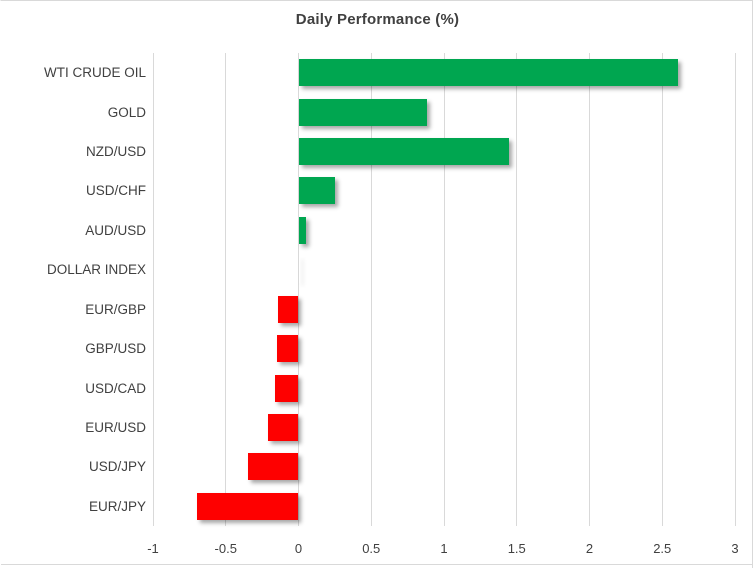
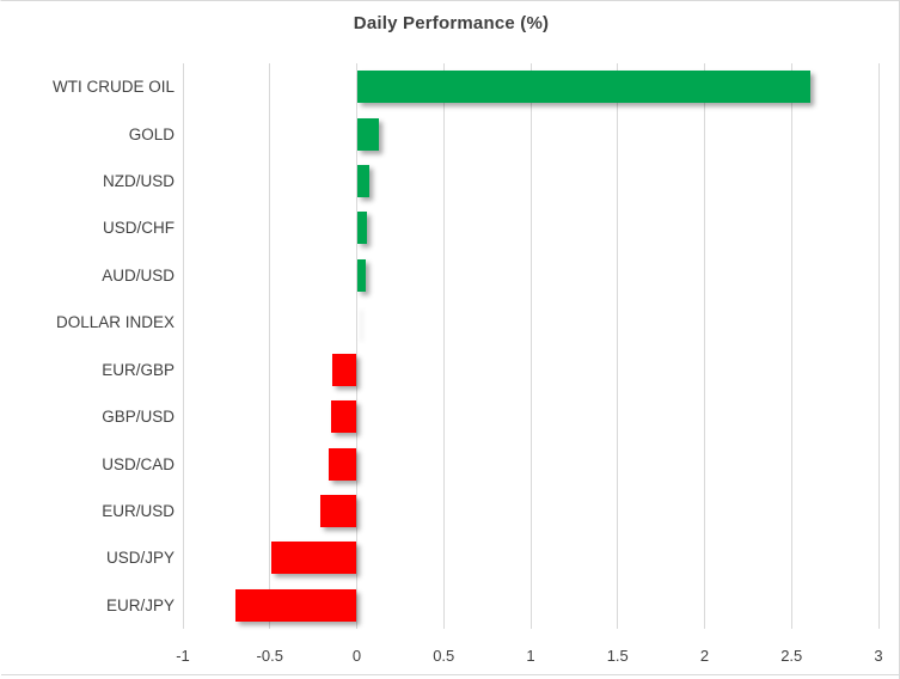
GOLD: 0.88 -> 0.13
NZD/USD: 1.45 -> 0.07
USD/CHF: 0.25 -> 0.06
USD/JPY: -0.35 -> -0.49
